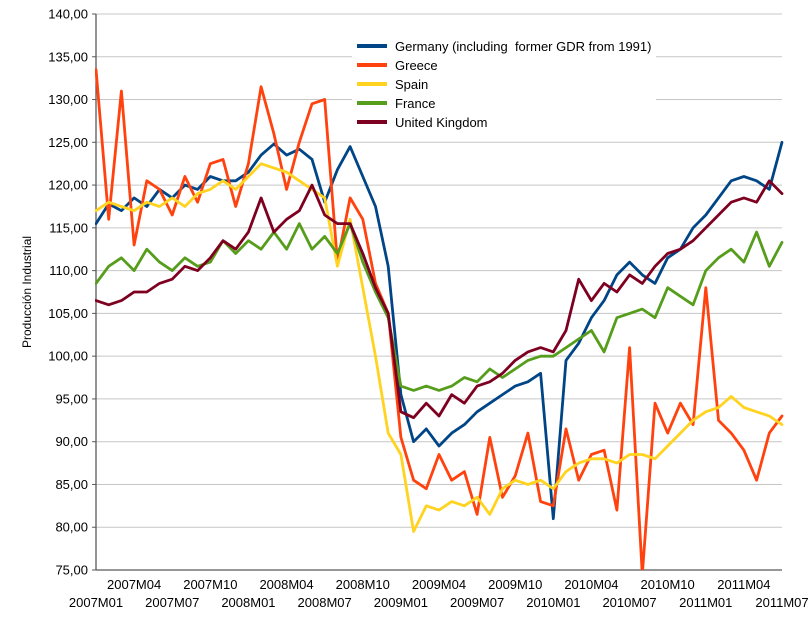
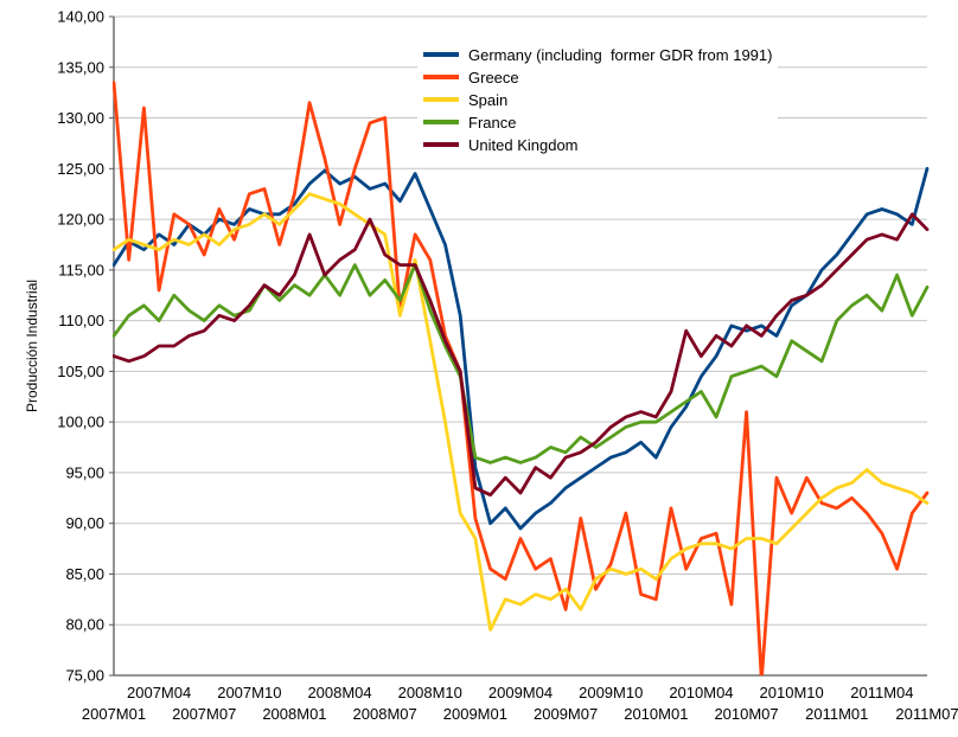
Germany (including former GDR from 1991)/2008M07: 118 -> 124
Germany (including former GDR from 1991)/2010M01: 81 -> 96
Germany (including former GDR from 1991)/2010M07: 111 -> 109
Greece/2011M01: 108 -> 92
